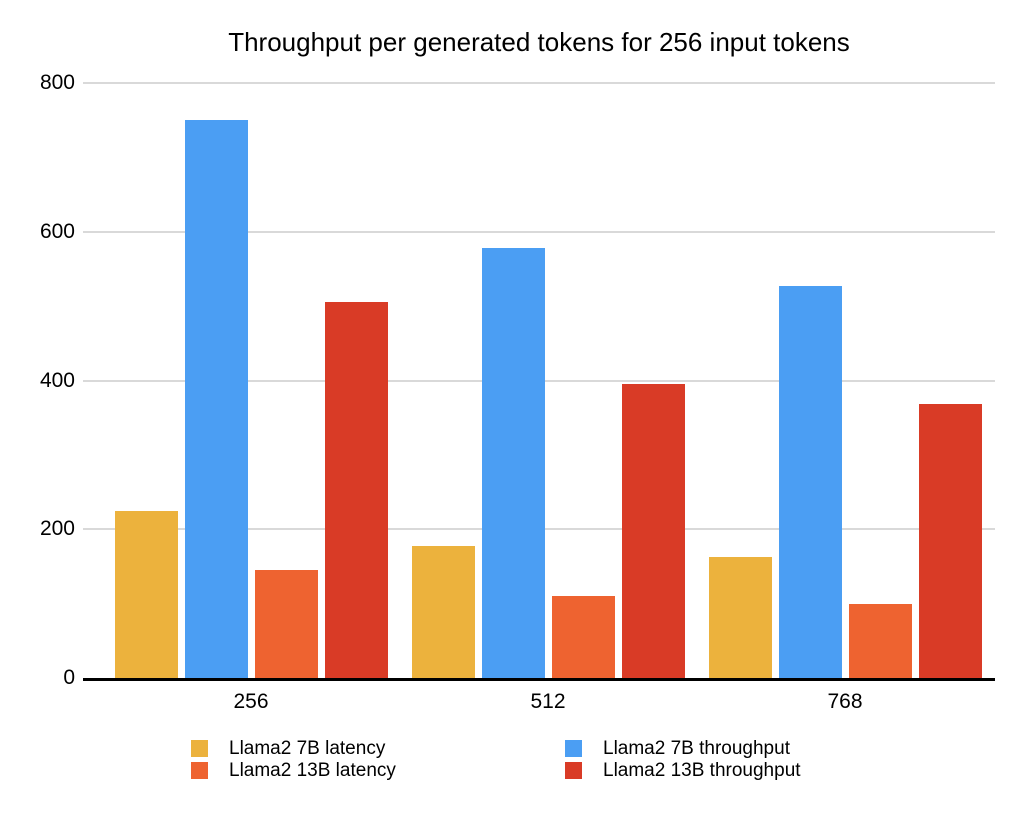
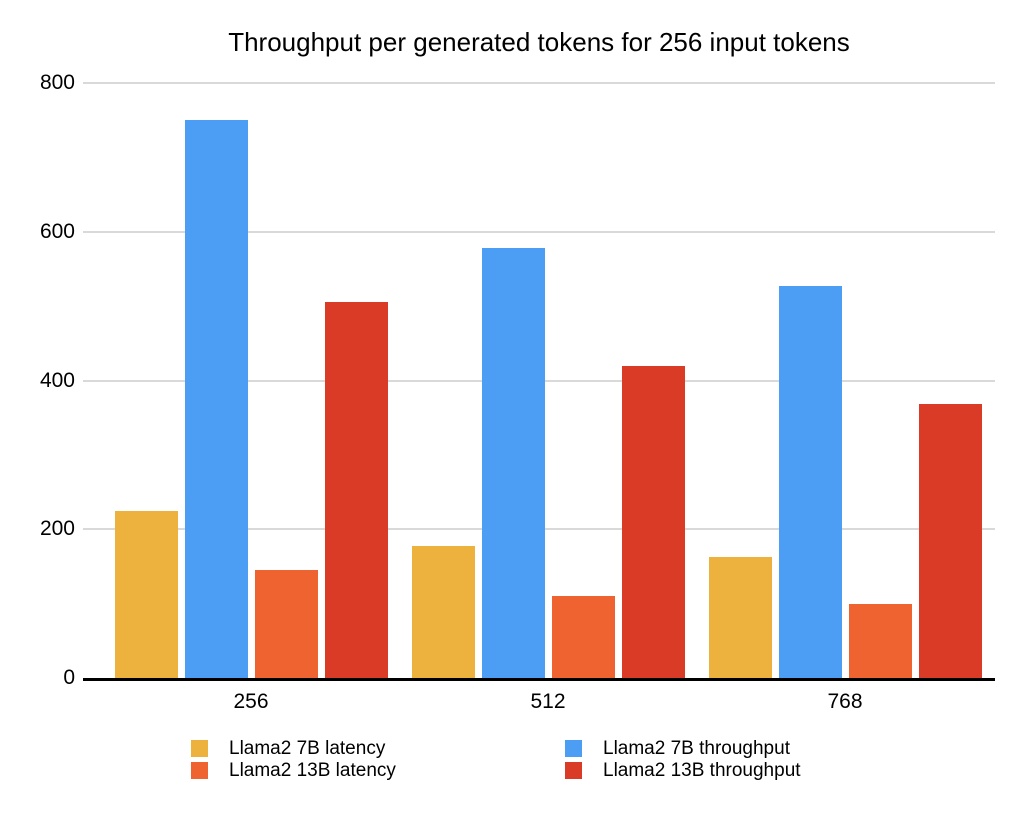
Llama2 13B throughput/512: 400 -> 420
